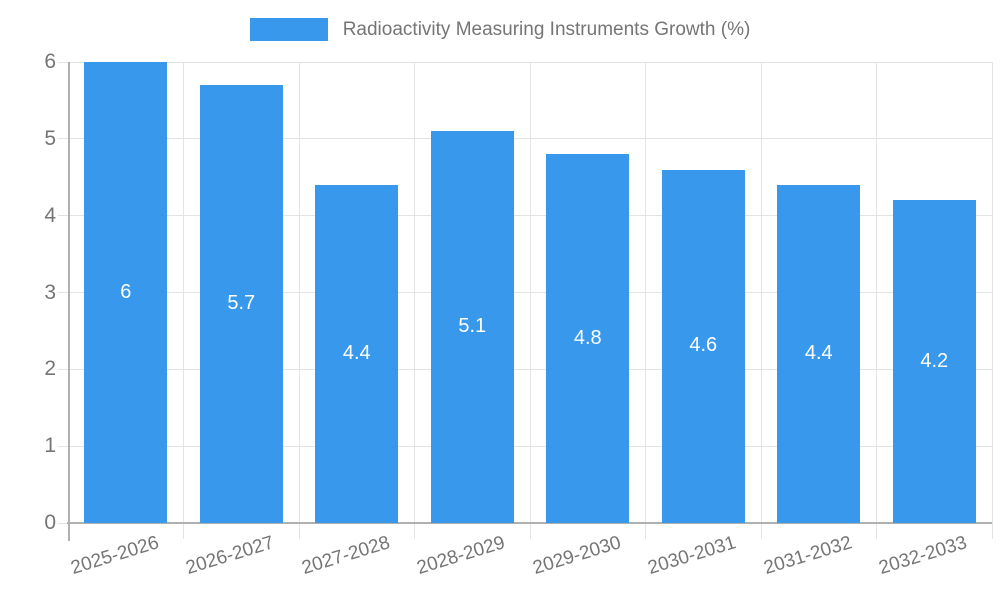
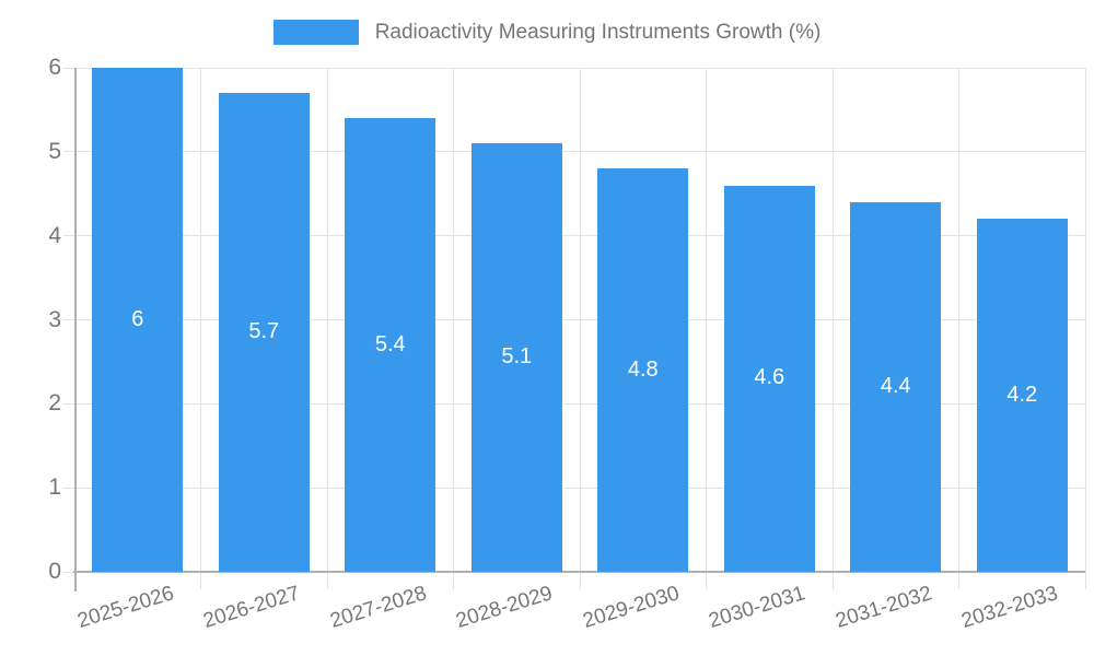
2027-2028: 4.4 -> 5.4
